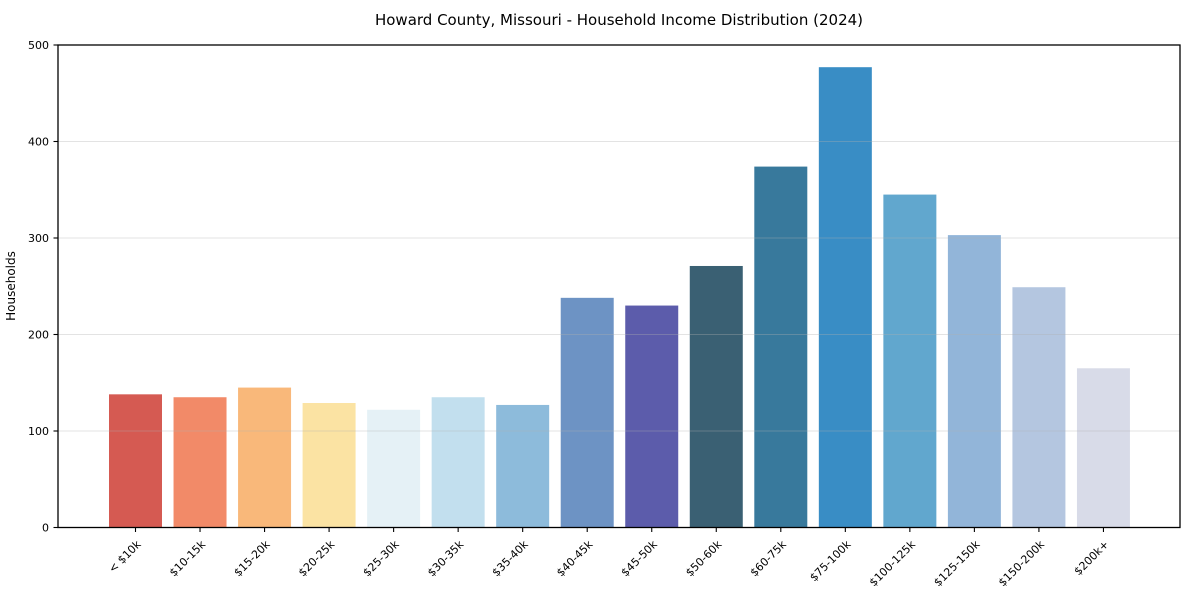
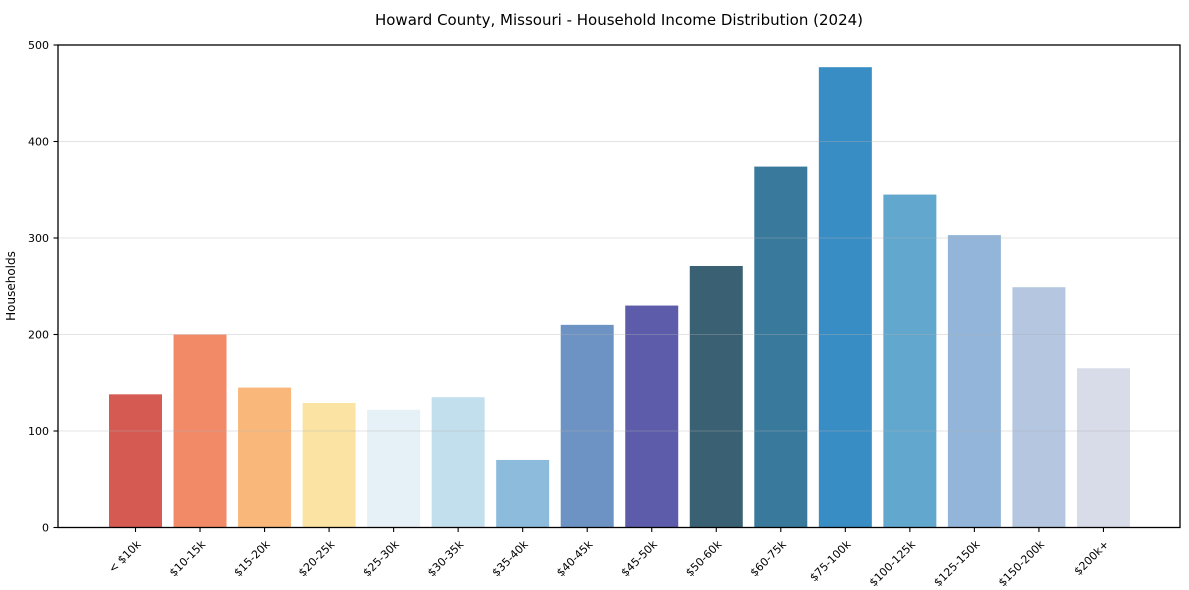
$10-15k: 140 -> 200
$35-40k: 130 -> 70
$40-45k: 240 -> 210
